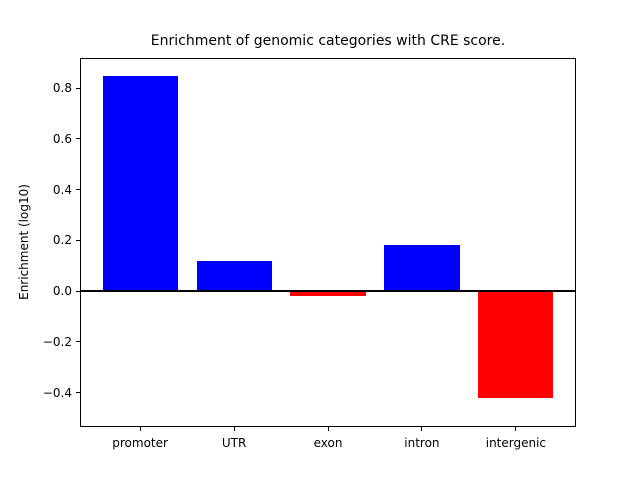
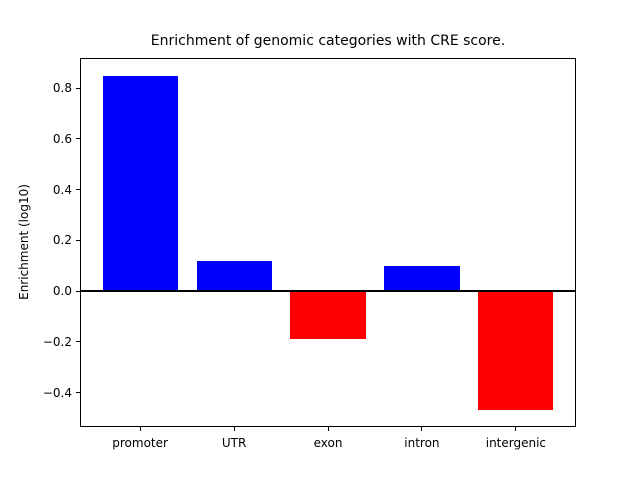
exon: -0.02 -> -0.19
intron: 0.18 -> 0.10
intergenic: -0.42 -> -0.47
